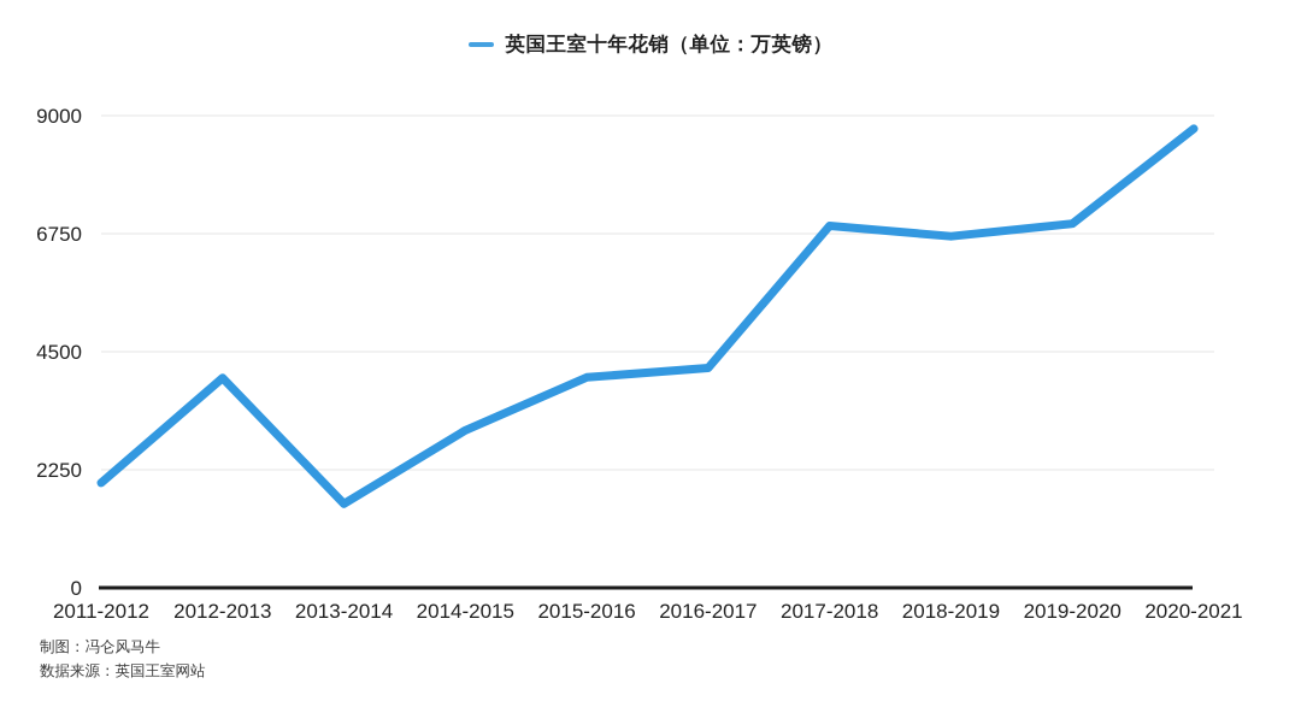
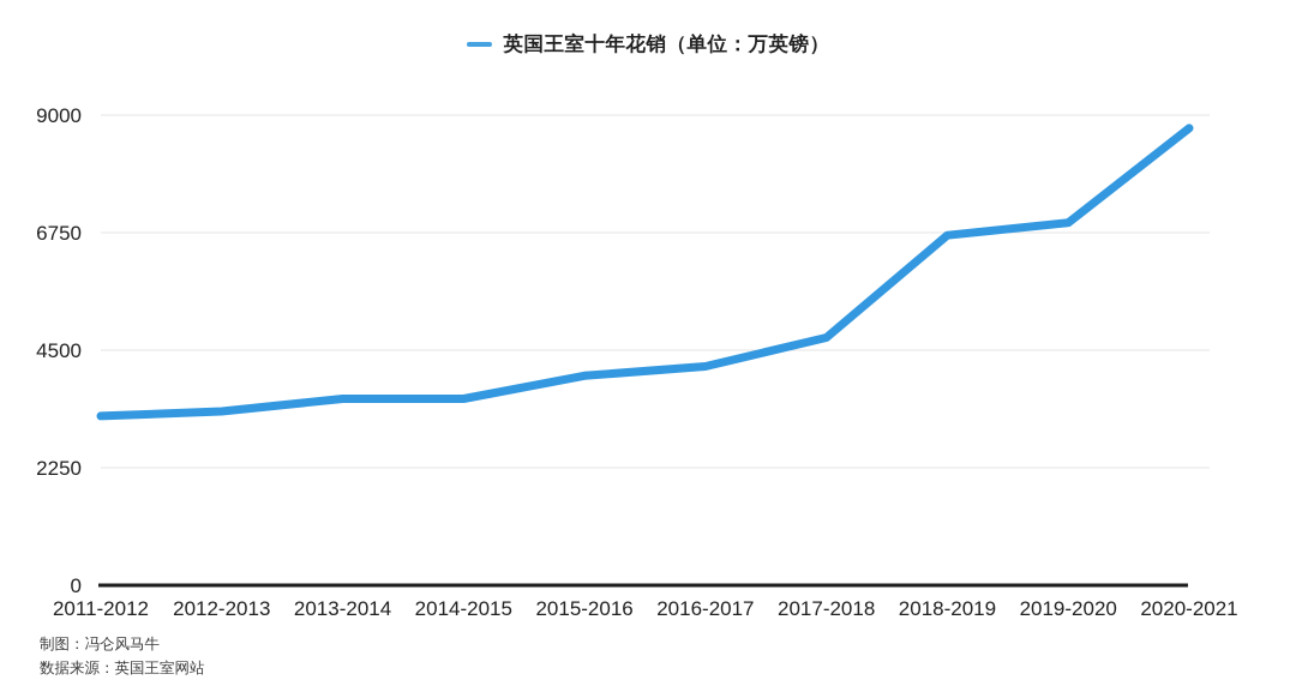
2011-2012: 2000 -> 3200
2012-2013: 4000 -> 3300
2013-2014: 1600 -> 3600
2014-2015: 3000 -> 3600
2017-2018: 6900 -> 4700
